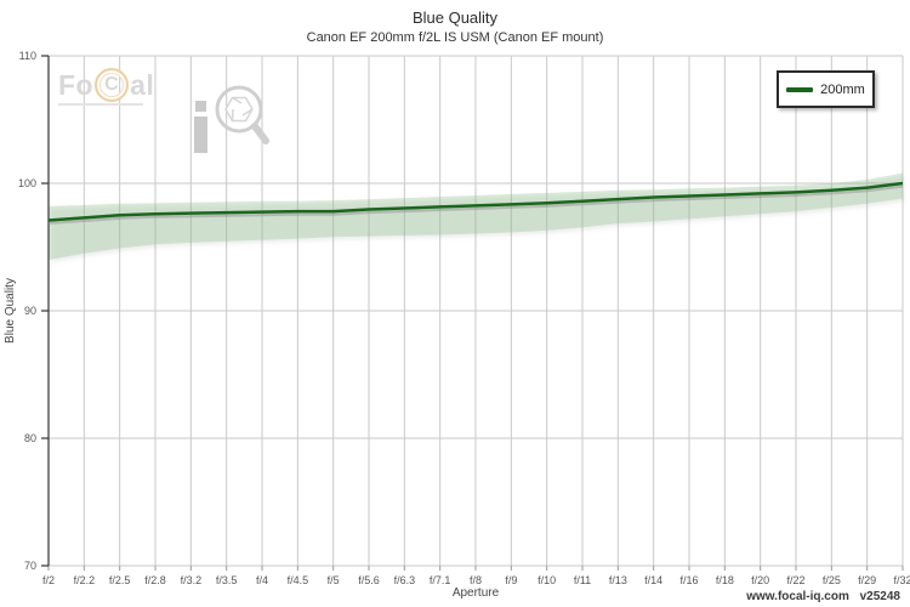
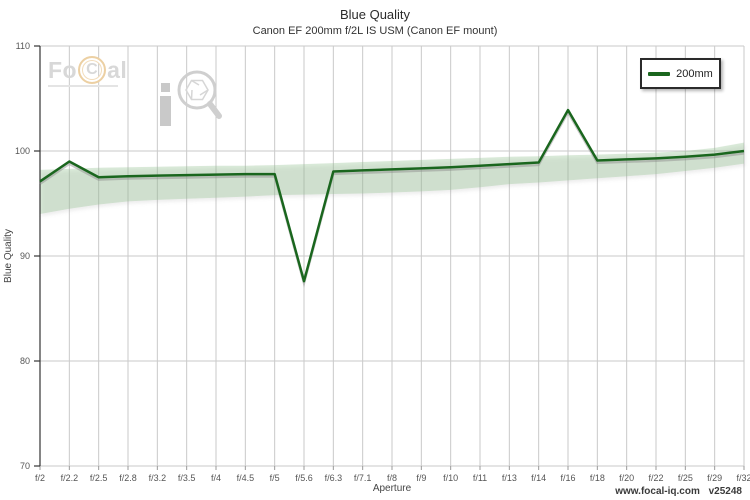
f/2.2: 97.3 -> 99.0
f/5.6: 98.0 -> 87.6
f/16: 99.0 -> 103.9
